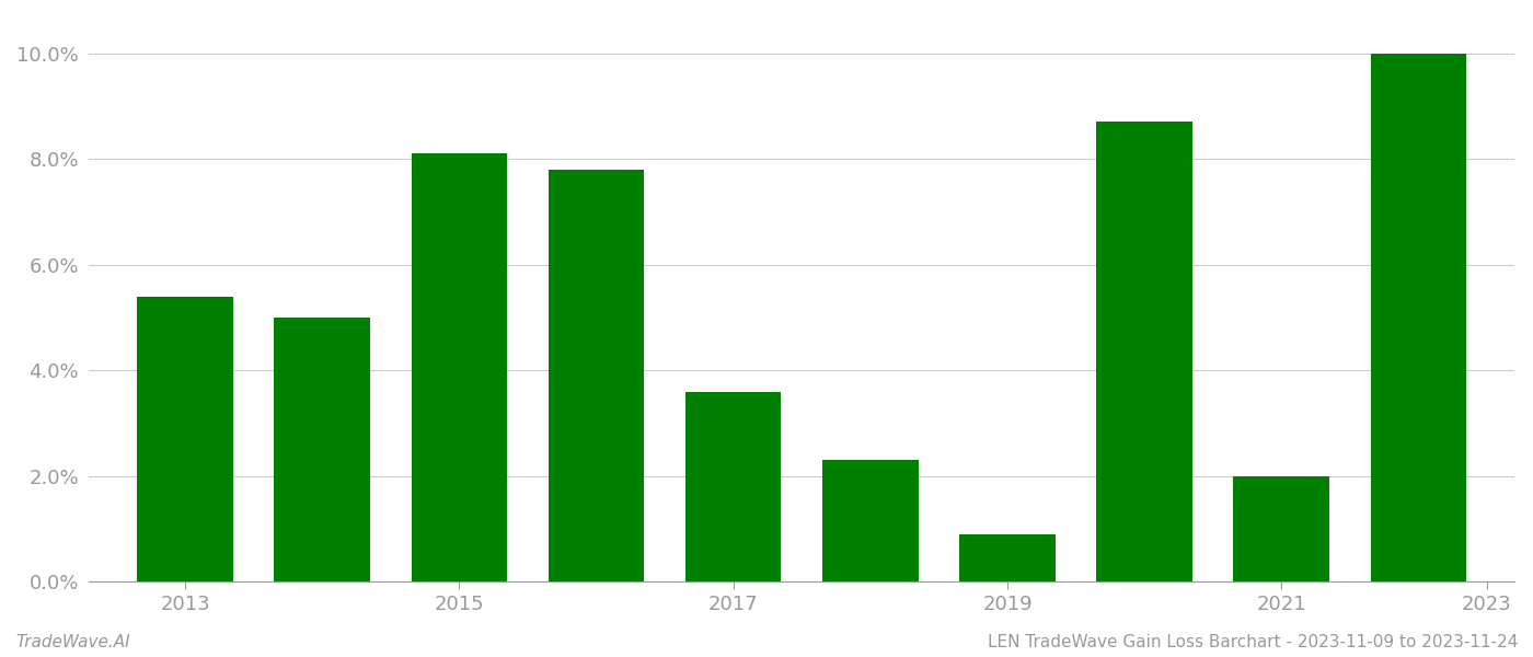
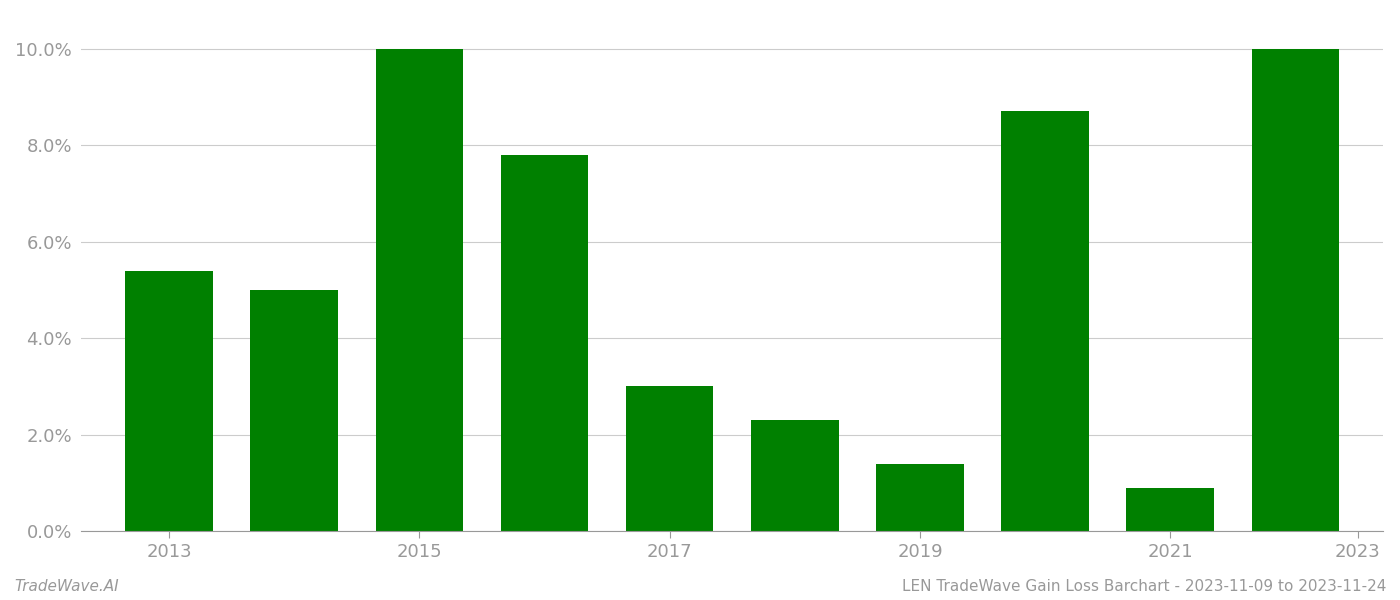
2015: 8.1% -> 10.0%
2017: 3.6% -> 3.0%
2019: 0.9% -> 1.4%
2021: 2.0% -> 0.9%
